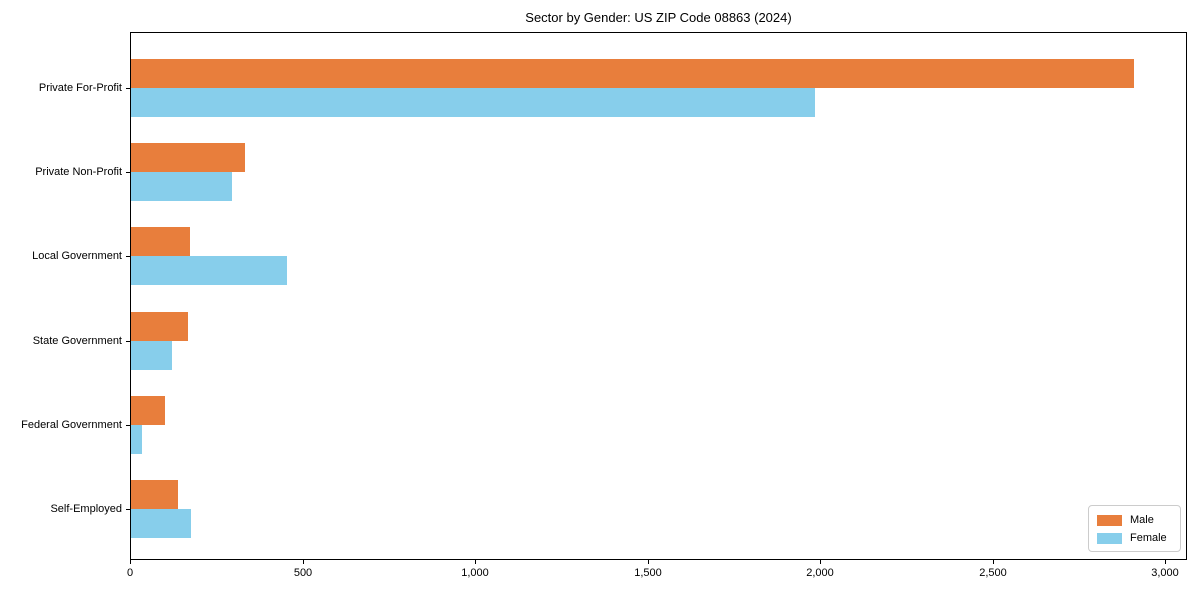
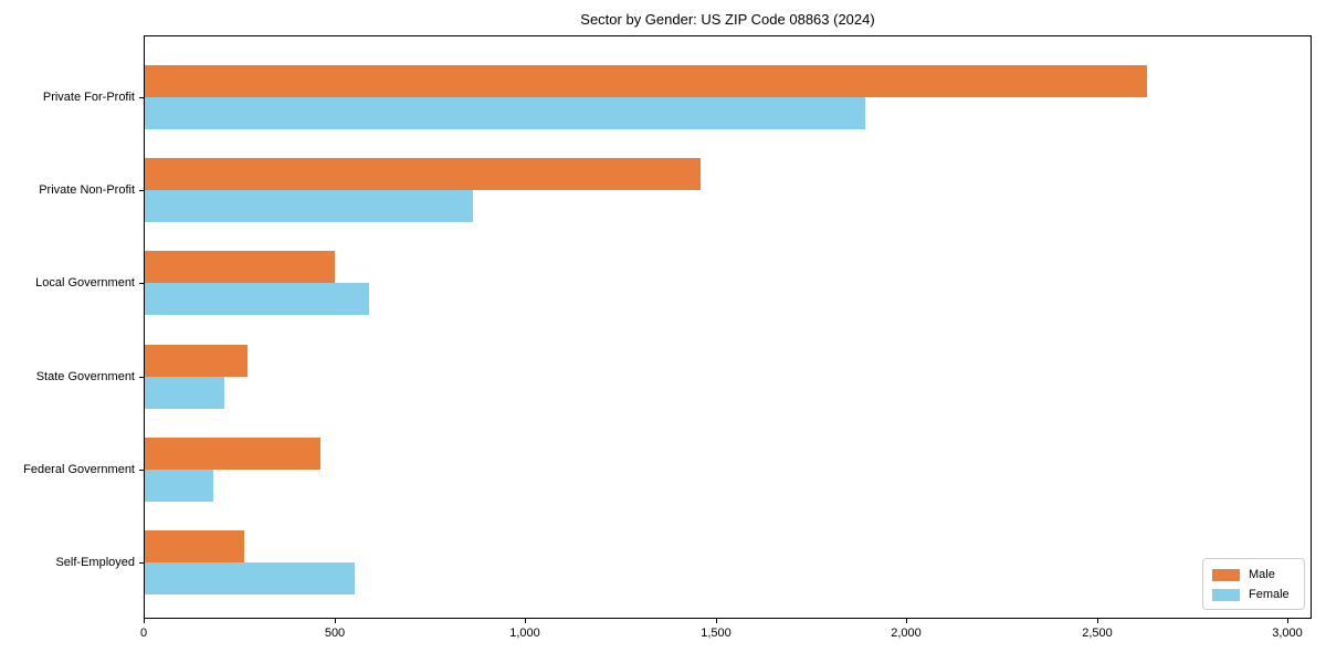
Male/Private For-Profit: 2910 -> 2630
Female/Private For-Profit: 1980 -> 1890
Male/Private Non-Profit: 330 -> 1460
Female/Private Non-Profit: 290 -> 860
Male/Local Government: 170 -> 500
Female/Local Government: 450 -> 590
Male/State Government: 160 -> 270
Female/State Government: 120 -> 210
Male/Federal Government: 100 -> 460
Female/Federal Government: 30 -> 180
Male/Self-Employed: 140 -> 260
Female/Self-Employed: 170 -> 550
